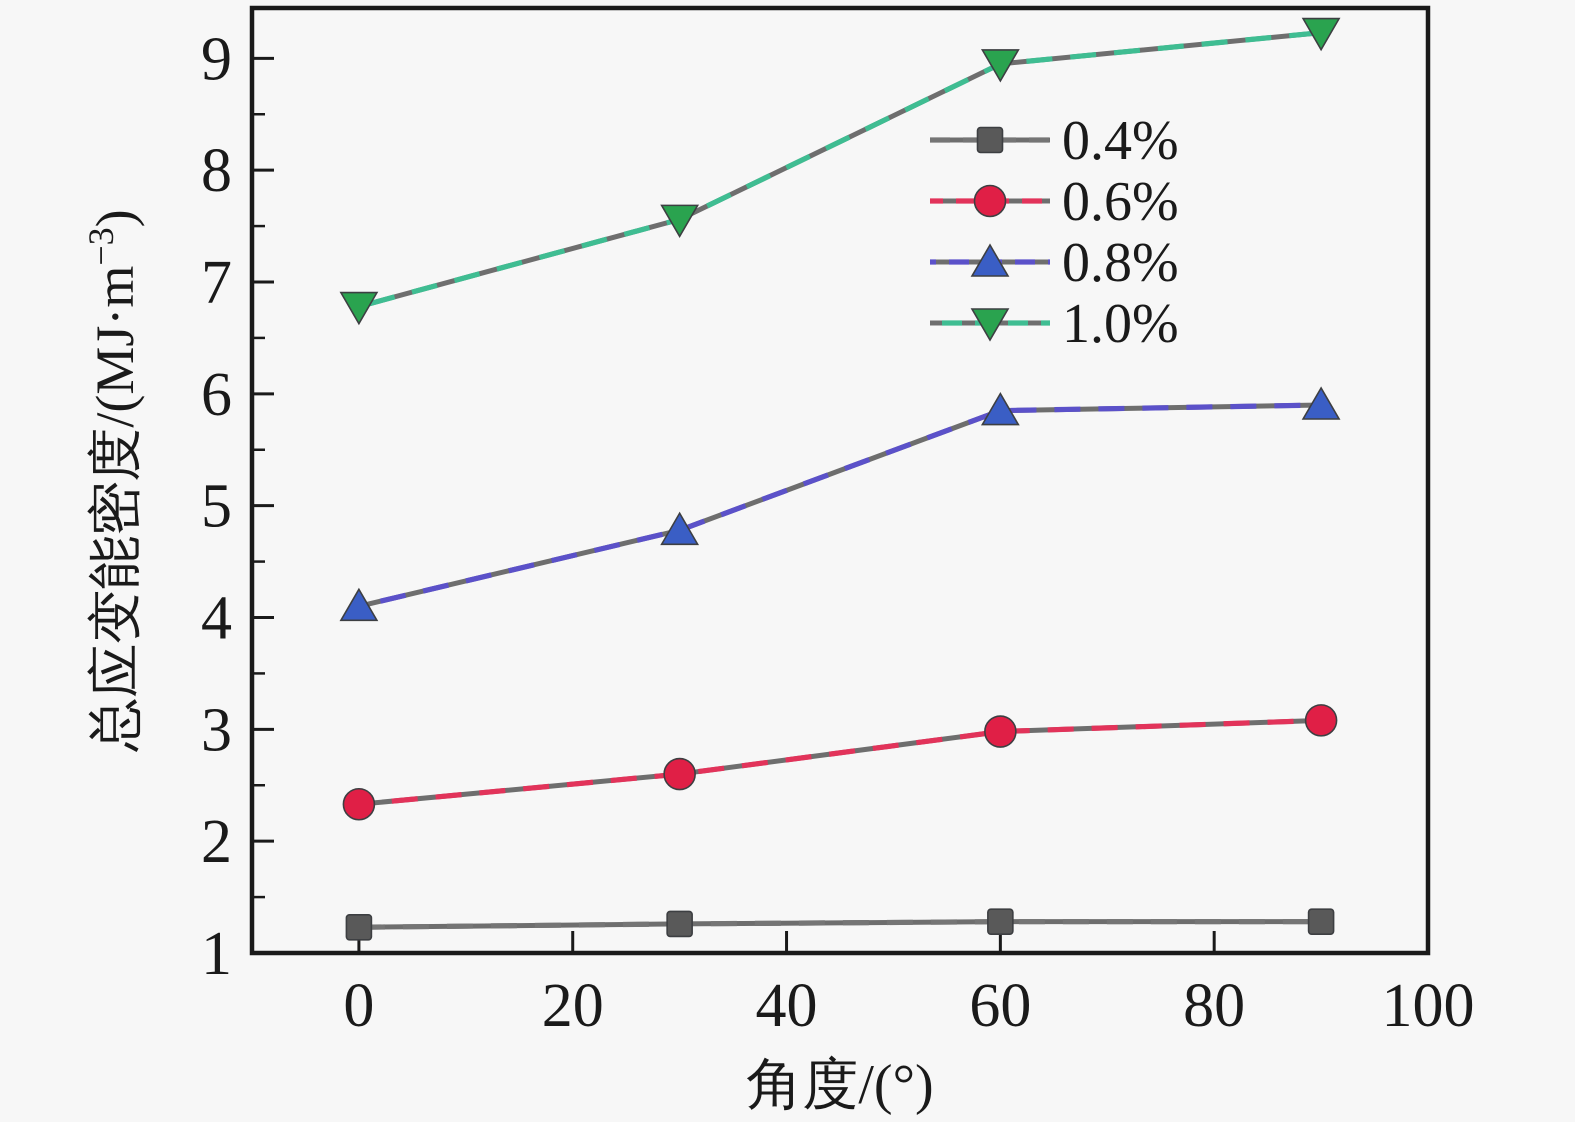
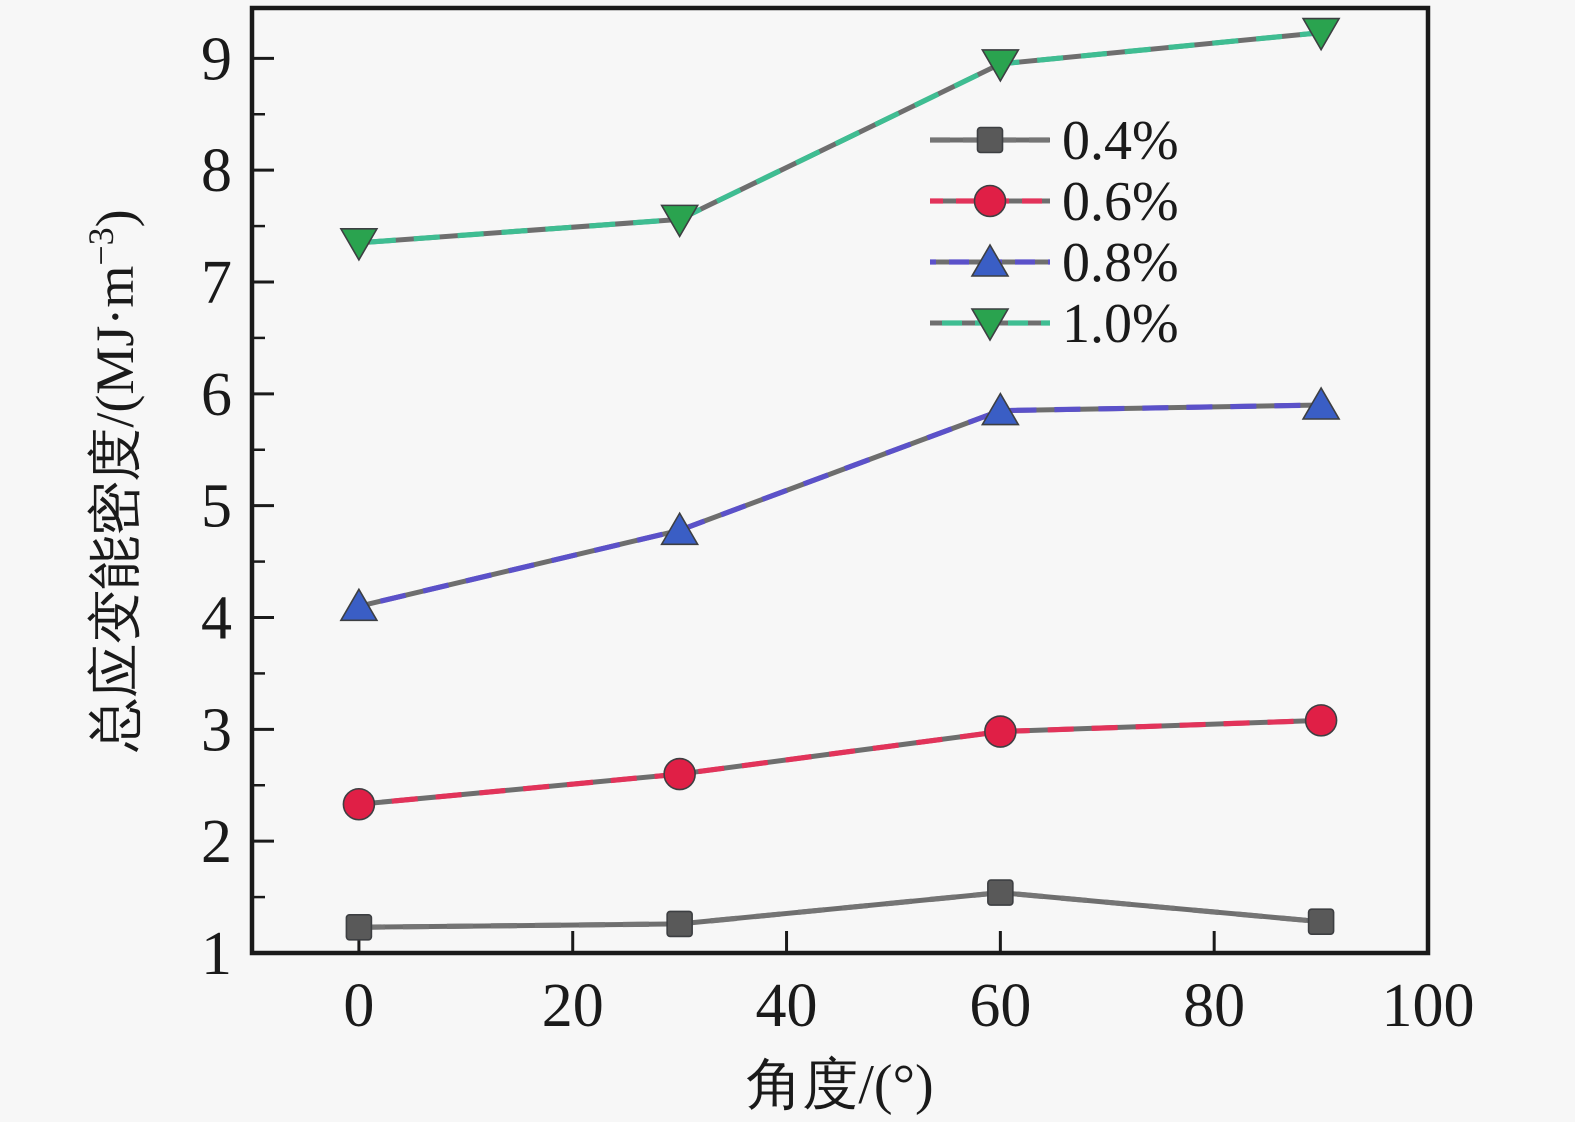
1.0%/0: 6.78 -> 7.35
0.4%/60: 1.28 -> 1.54
